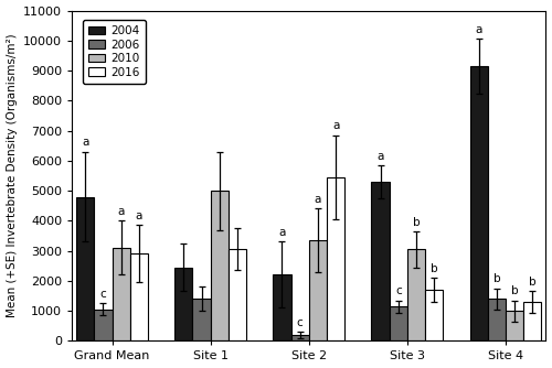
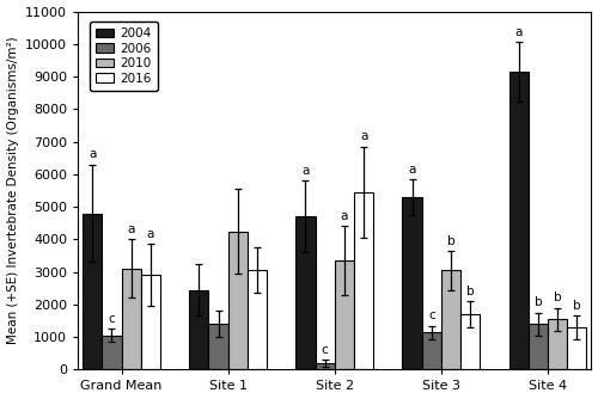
2010/Site 1: 5000 -> 4250
2004/Site 2: 2200 -> 4700
2010/Site 4: 1000 -> 1550
